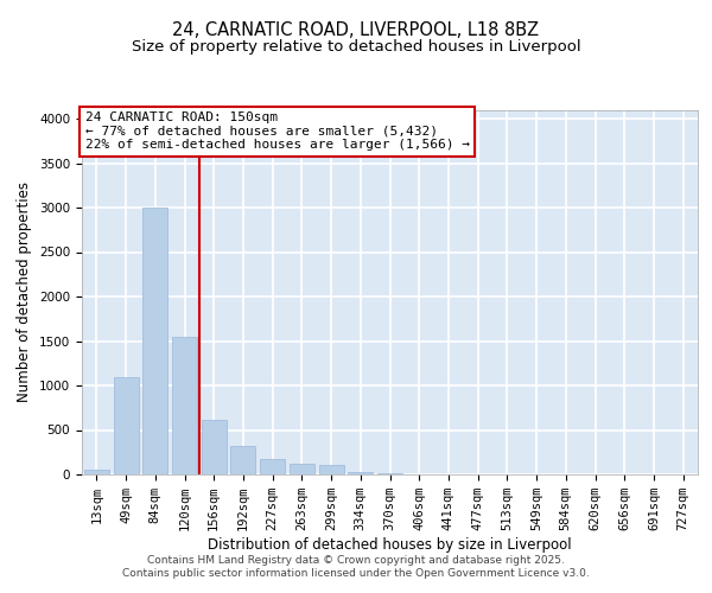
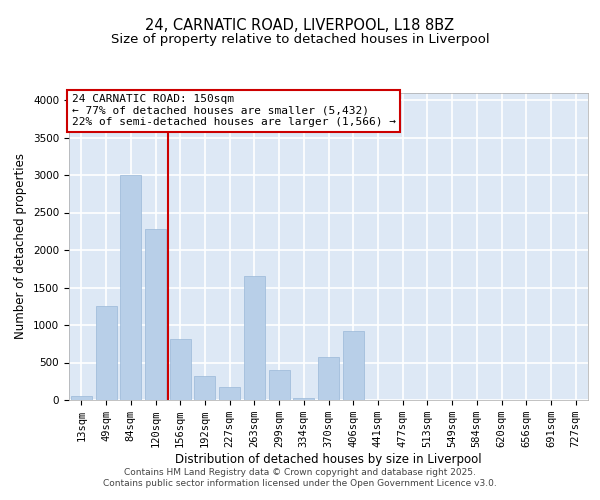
49sqm: 1100 -> 1260
120sqm: 1550 -> 2280
156sqm: 620 -> 820
263sqm: 120 -> 1660
299sqm: 110 -> 400
370sqm: 10 -> 580
406sqm: 0 -> 920
